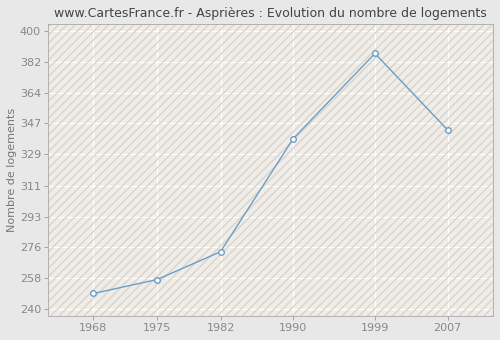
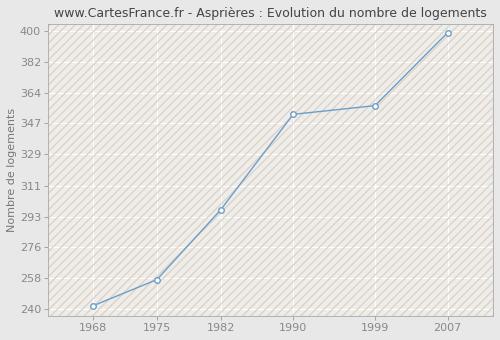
1968: 249 -> 242
1982: 273 -> 297
1990: 338 -> 352
1999: 387 -> 357
2007: 343 -> 399
